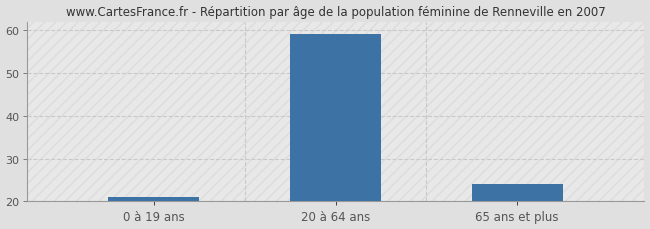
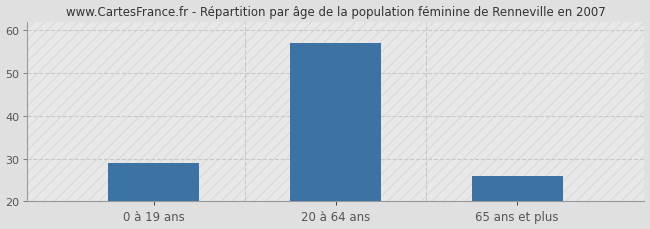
0 à 19 ans: 21 -> 29
20 à 64 ans: 59 -> 57
65 ans et plus: 24 -> 26
